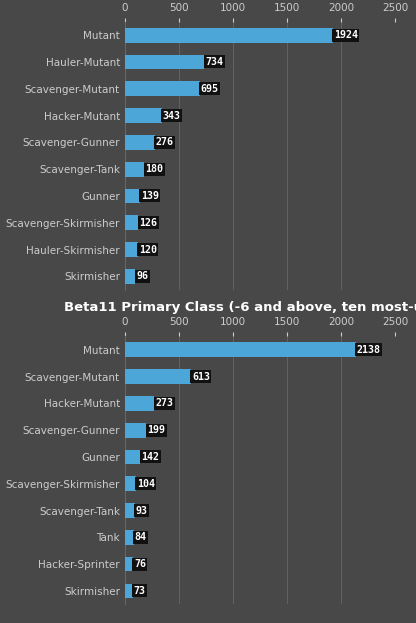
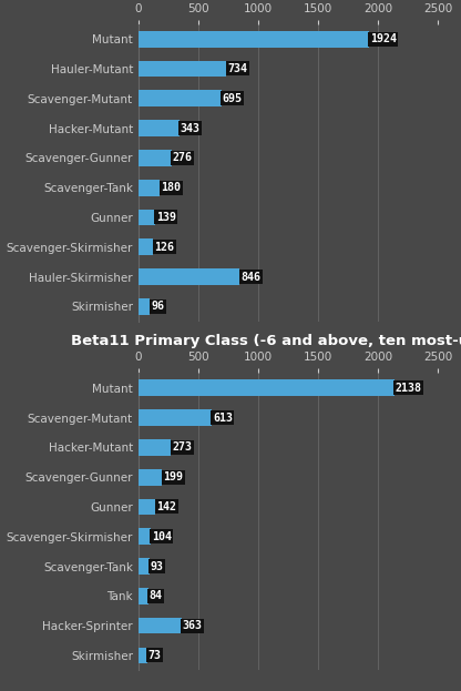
Hauler-Skirmisher: 120 -> 846
Hacker-Sprinter: 76 -> 363
